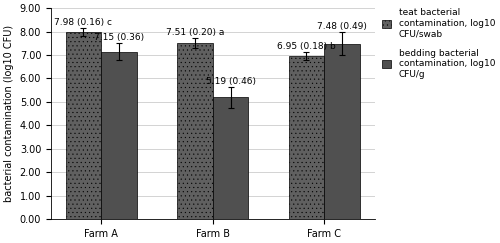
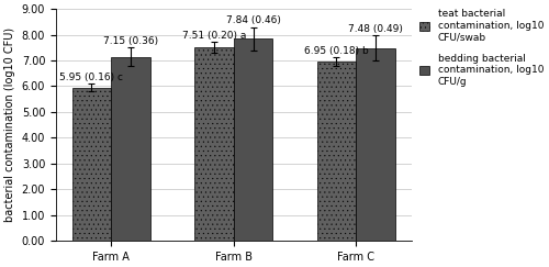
teat bacterial contamination, log10 CFU/swab/Farm A: 7.98 -> 5.95
bedding bacterial contamination, log10 CFU/g/Farm B: 5.19 -> 7.84
